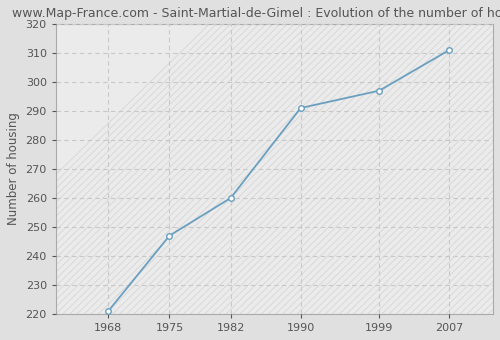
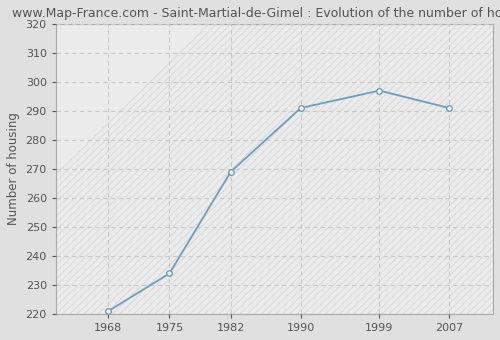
1975: 247 -> 234
1982: 260 -> 269
2007: 311 -> 291
